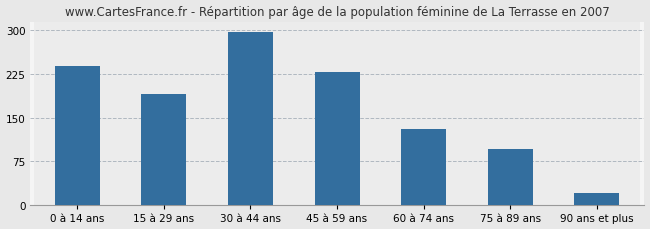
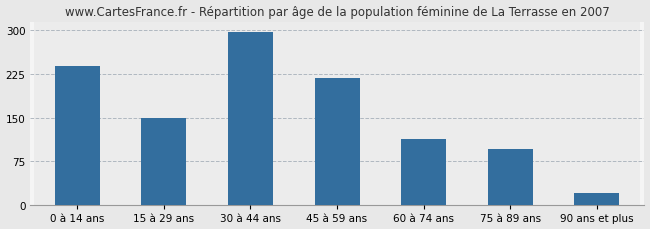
15 à 29 ans: 190 -> 150
45 à 59 ans: 228 -> 218
60 à 74 ans: 130 -> 113
